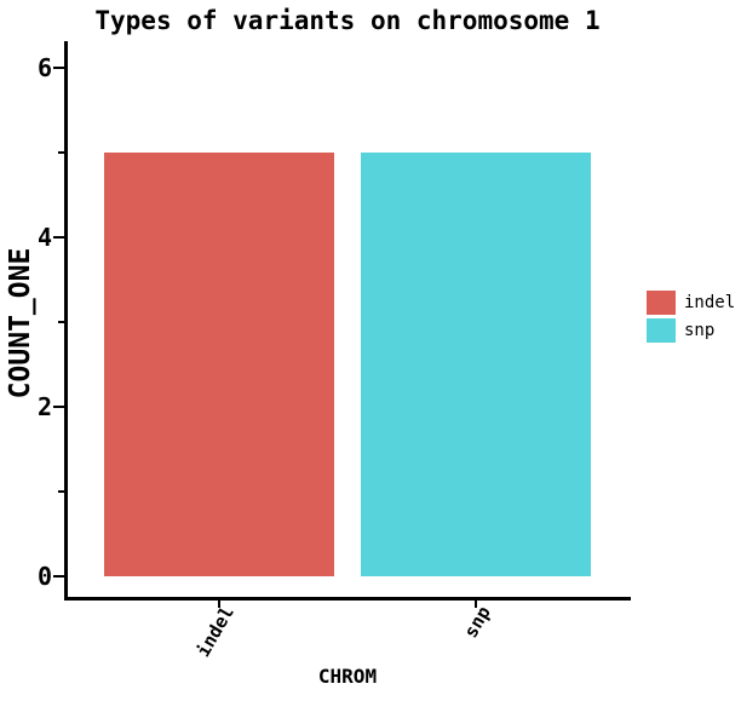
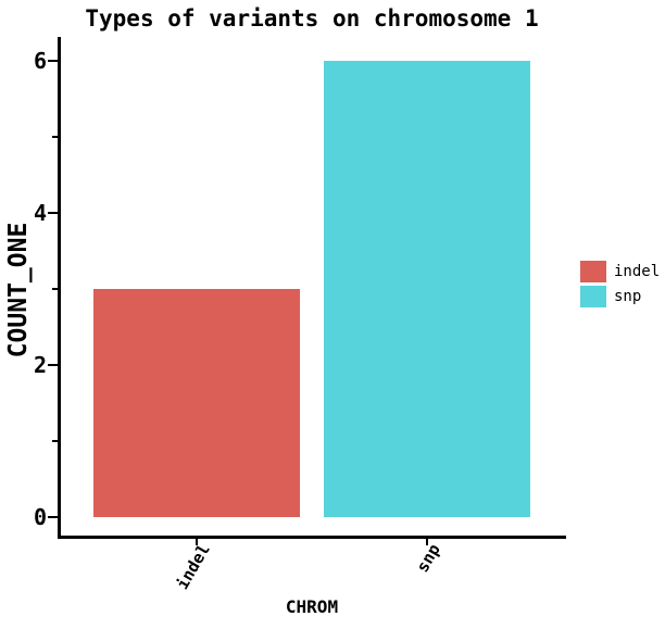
indel: 5 -> 3
snp: 5 -> 6
